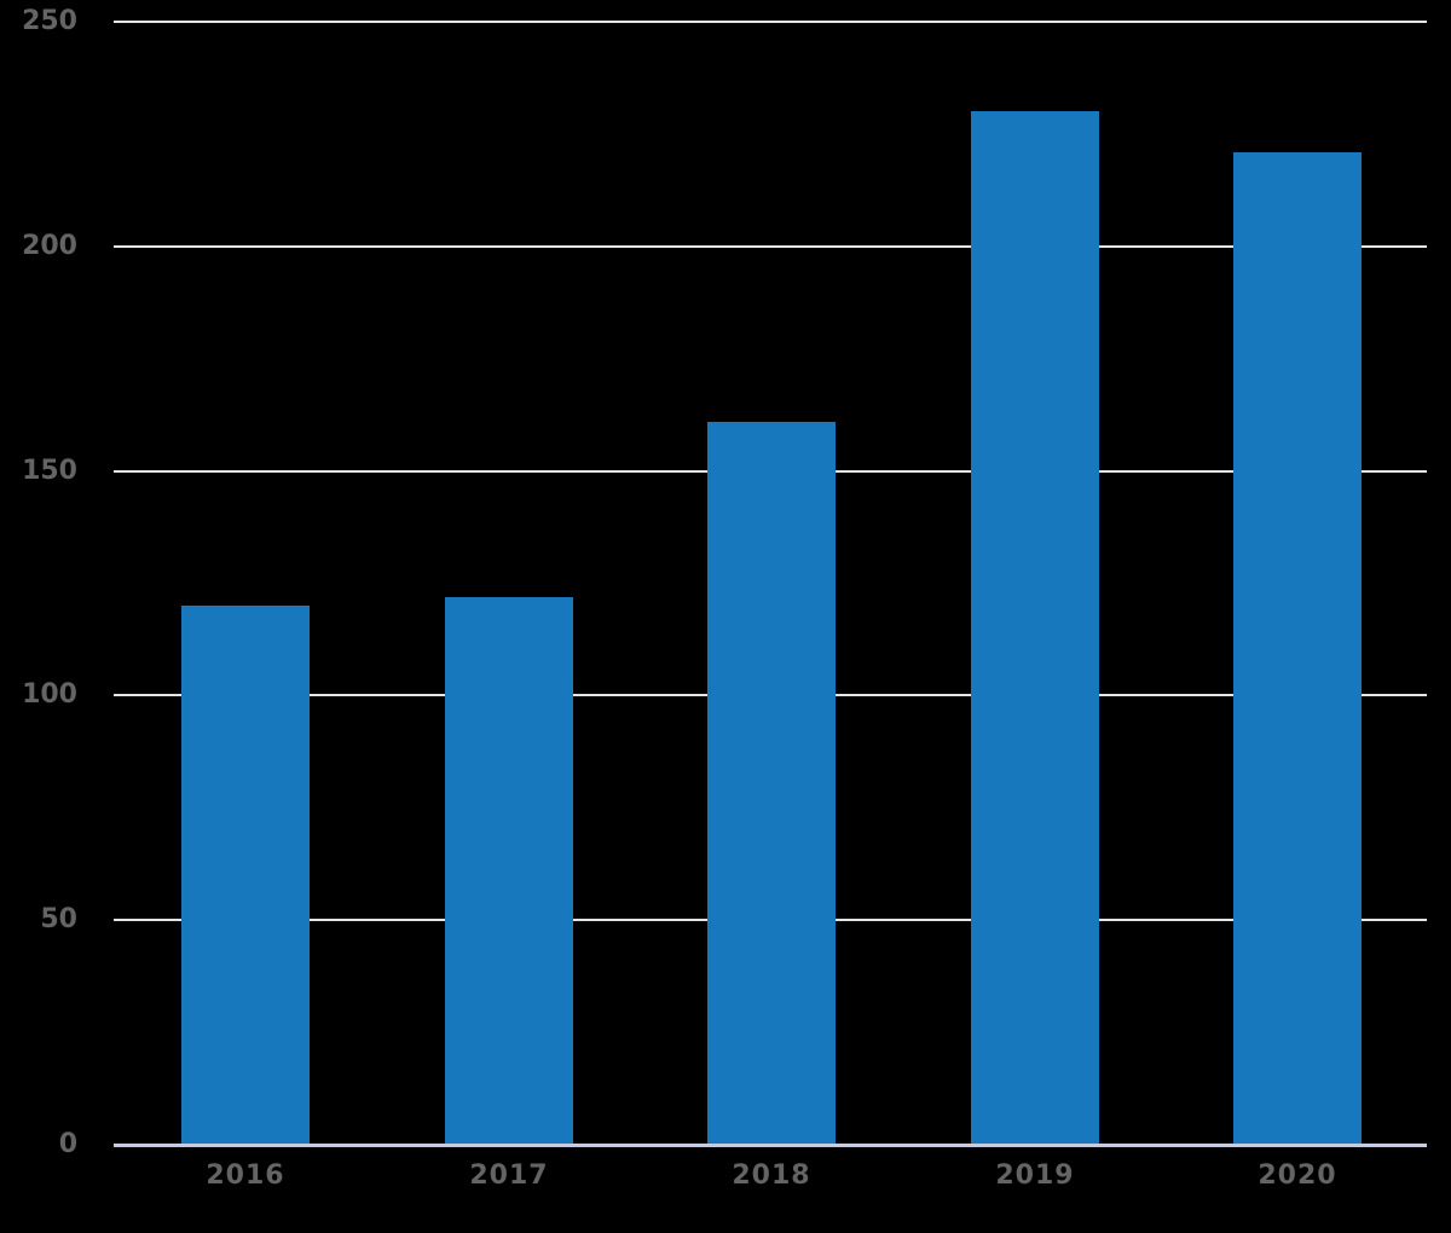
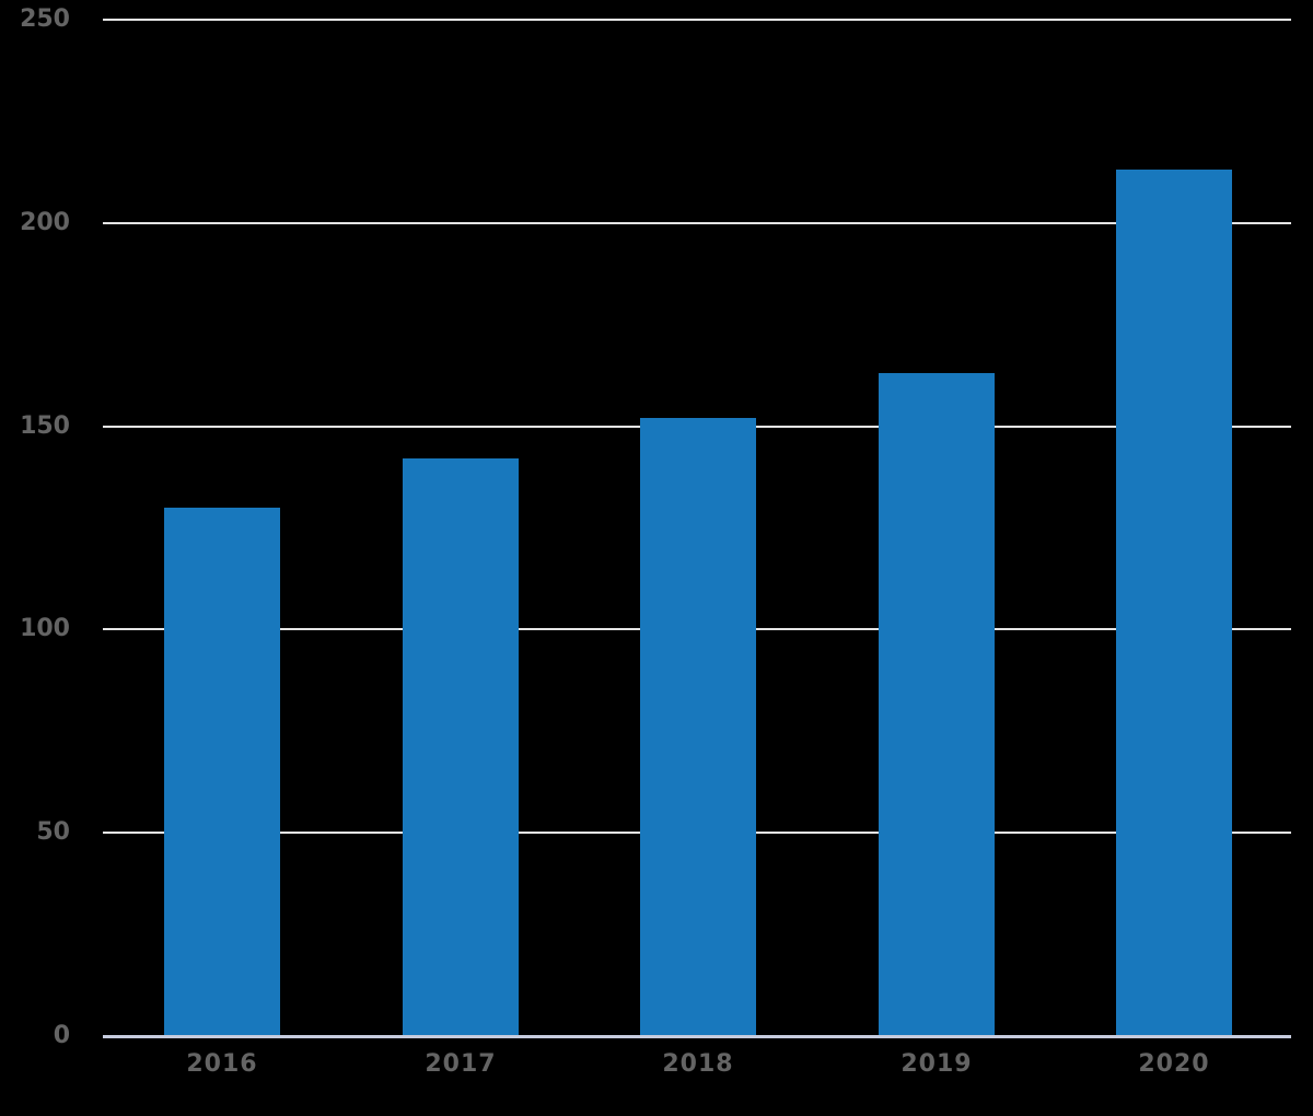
2016: 120 -> 130
2017: 122 -> 142
2018: 161 -> 152
2019: 230 -> 163
2020: 221 -> 213
